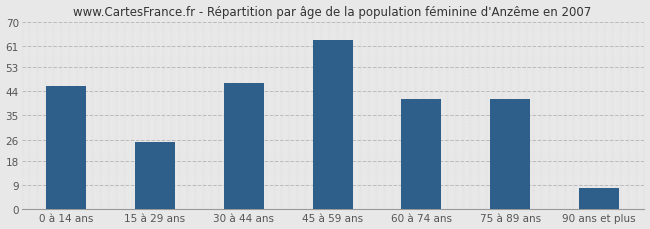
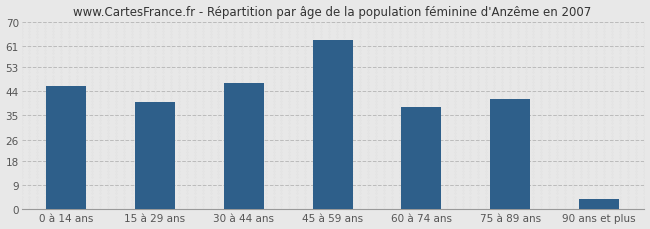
15 à 29 ans: 25 -> 40
60 à 74 ans: 41 -> 38
90 ans et plus: 8 -> 4
